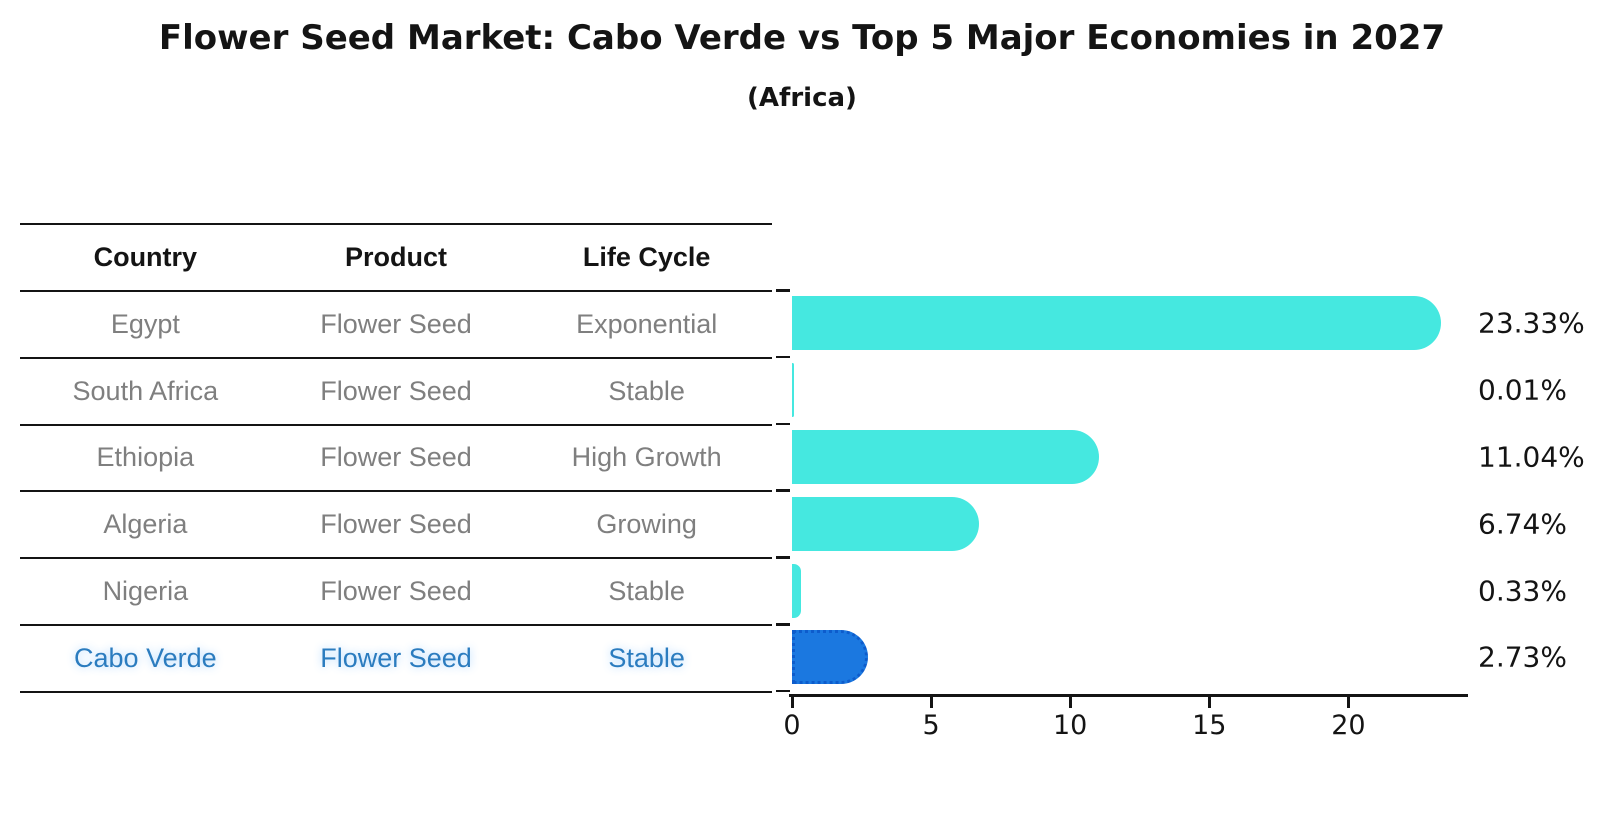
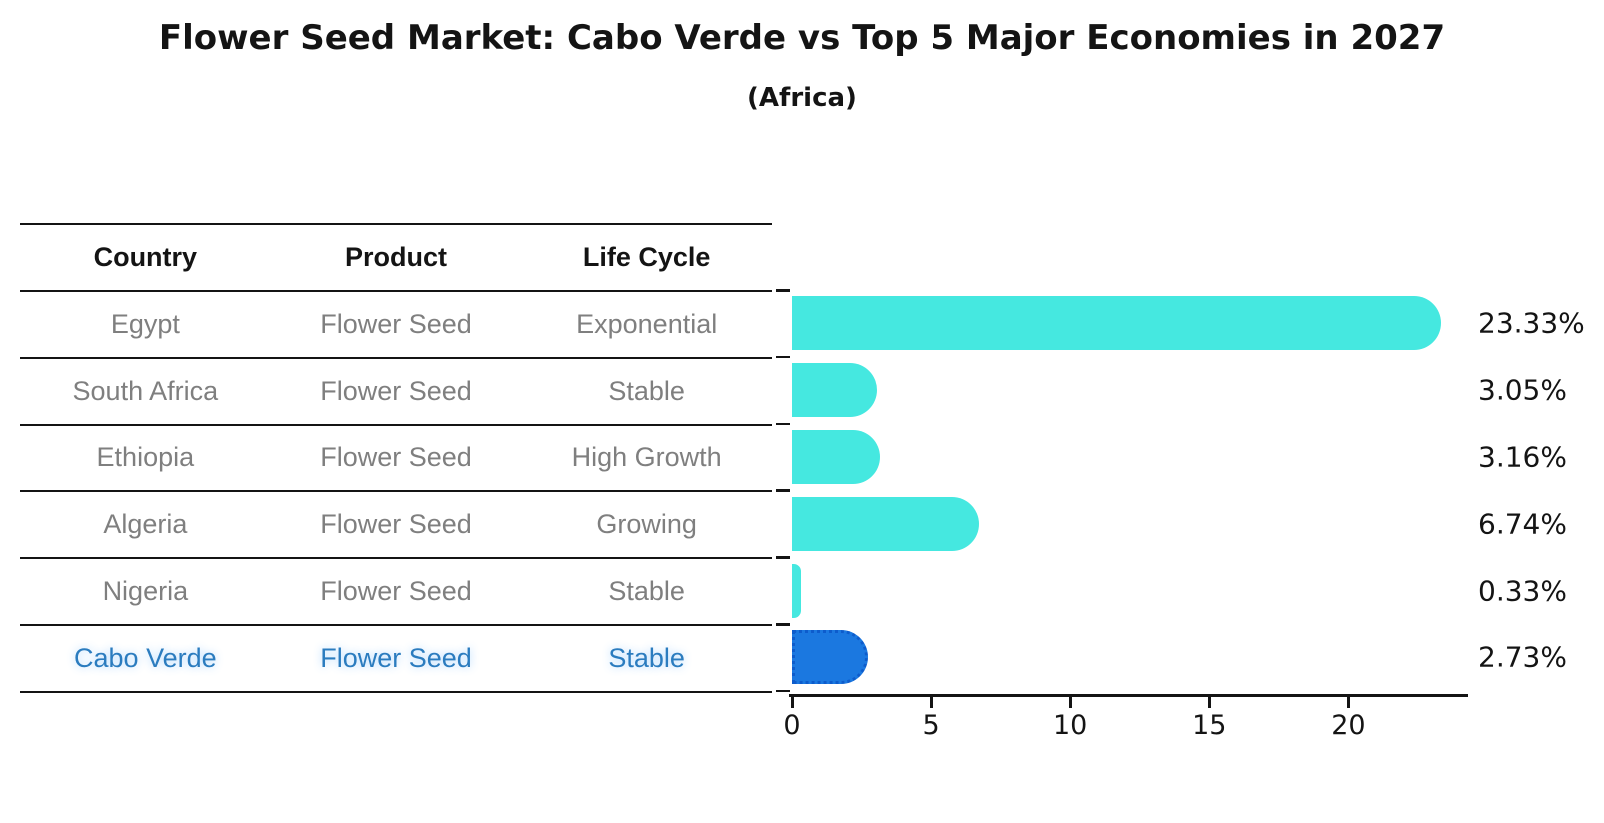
South Africa: 0.01% -> 3.05%
Ethiopia: 11.04% -> 3.16%
